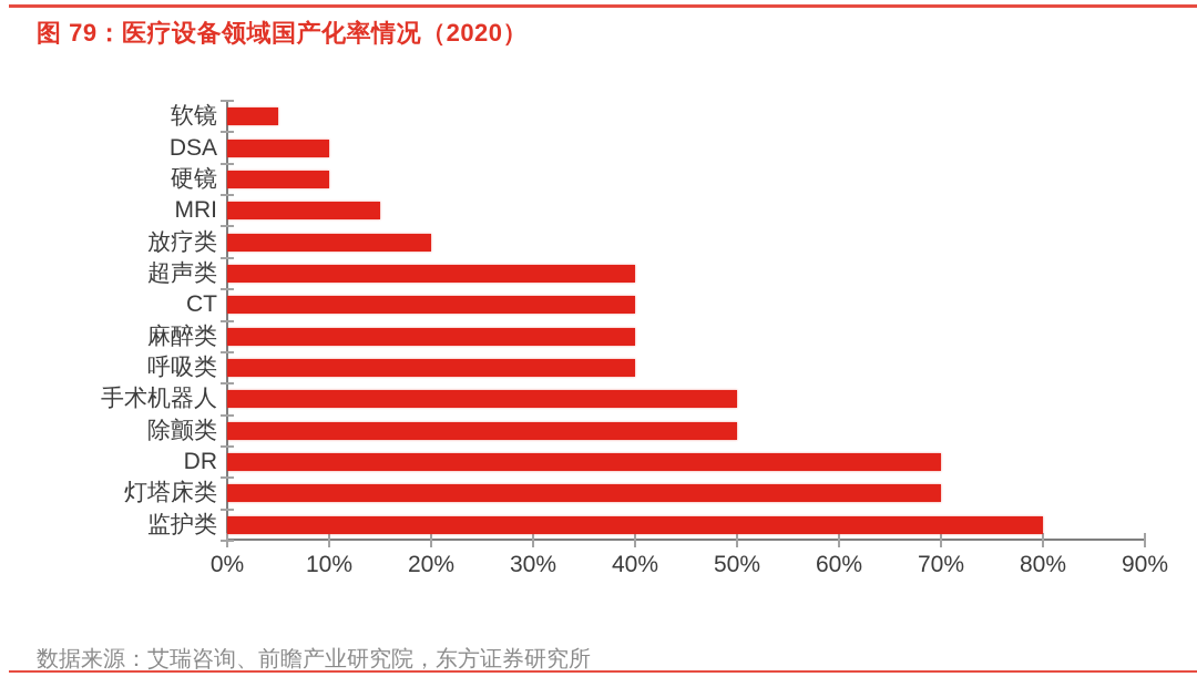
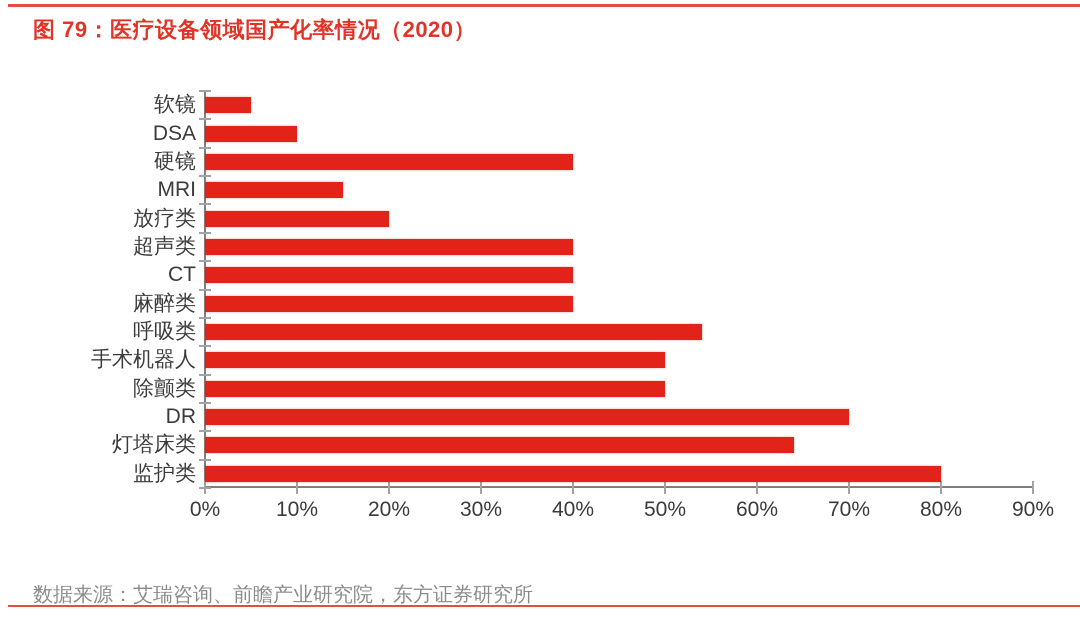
硬镜: 10% -> 40%
呼吸类: 40% -> 54%
灯塔床类: 70% -> 64%
